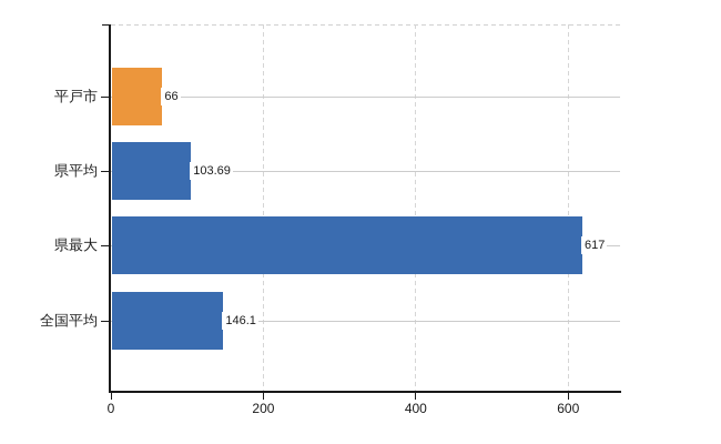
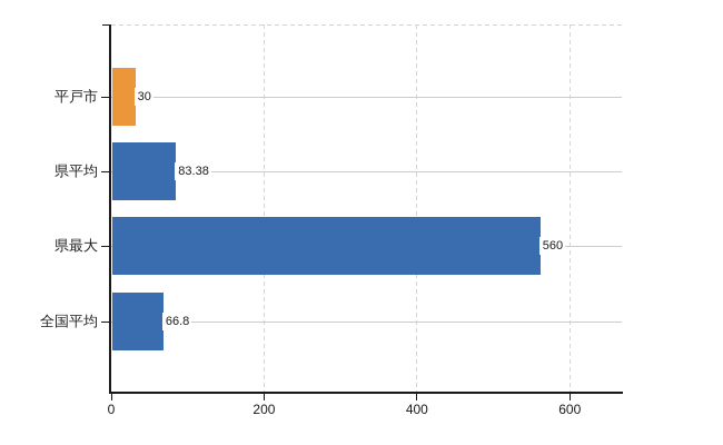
平戸市: 66 -> 30
県平均: 103.69 -> 83.38
県最大: 617 -> 560
全国平均: 146.1 -> 66.8
